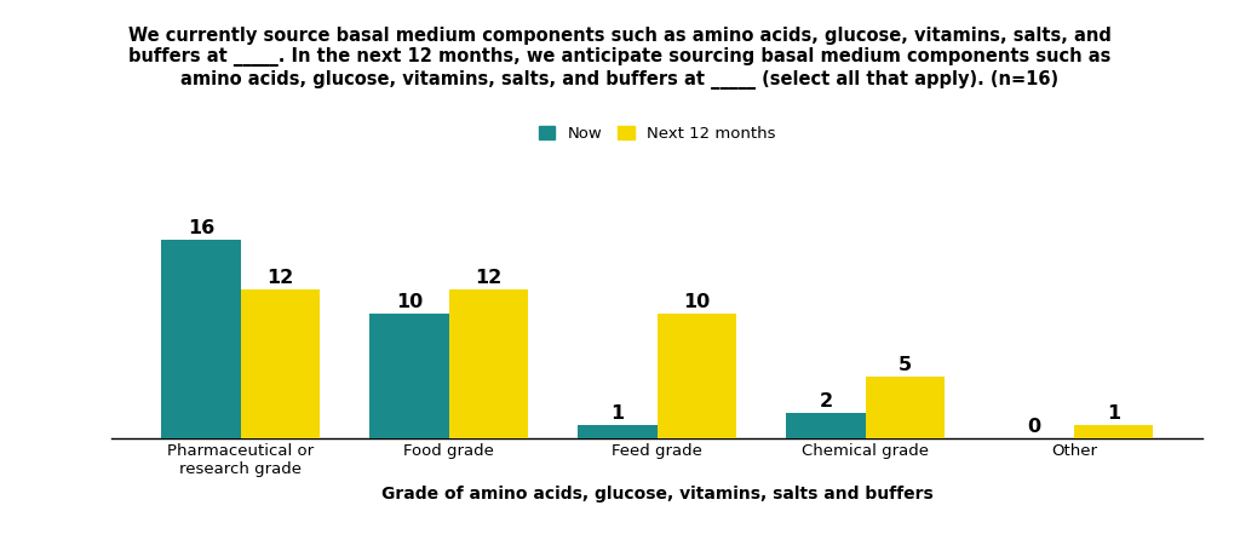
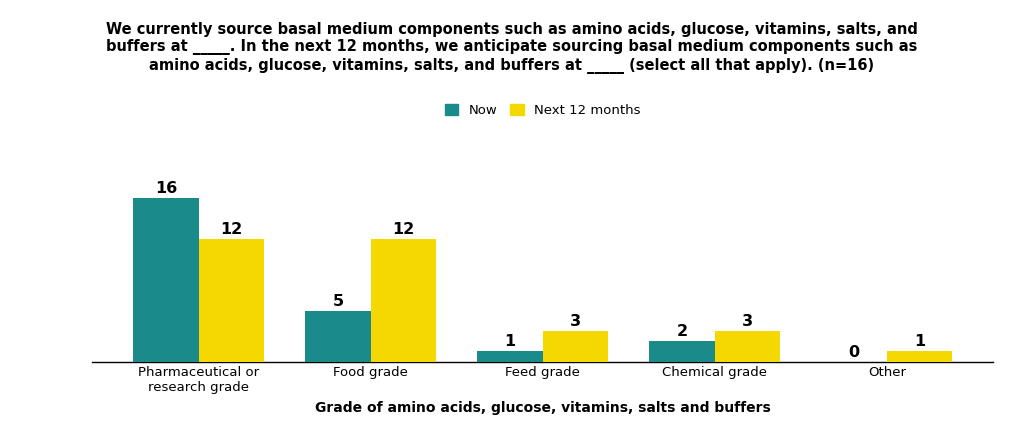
Now/Food grade: 10 -> 5
Next 12 months/Feed grade: 10 -> 3
Next 12 months/Chemical grade: 5 -> 3
